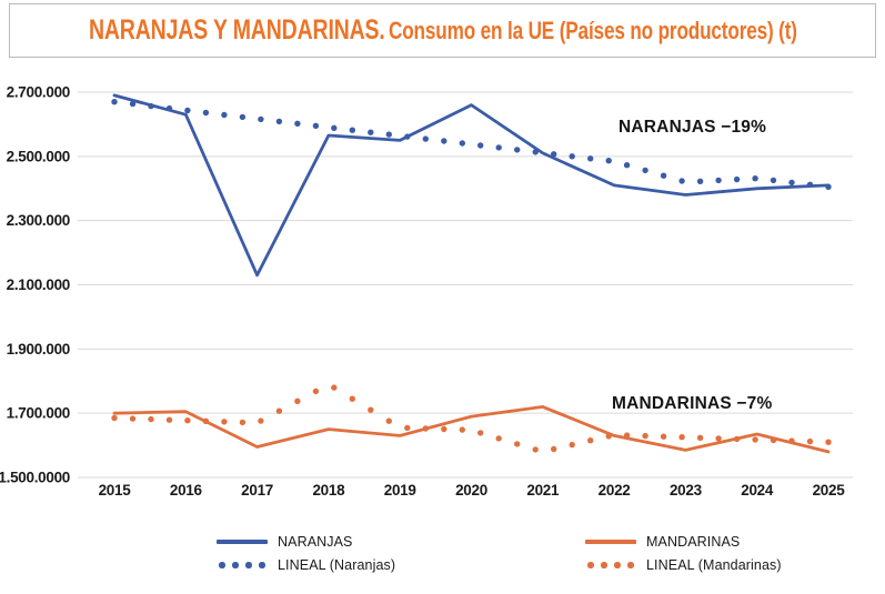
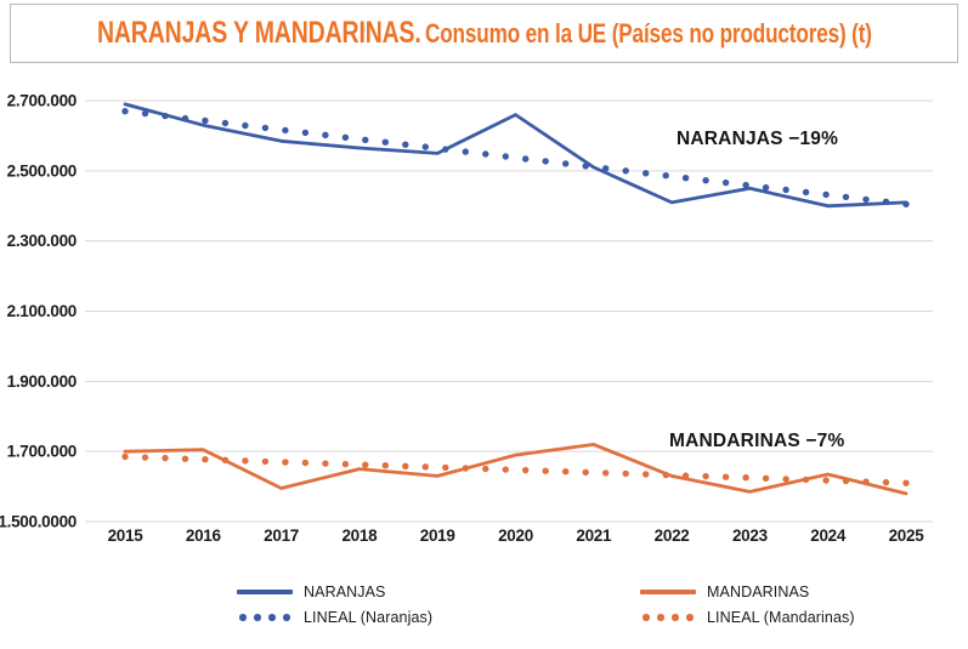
NARANJAS/2017: 2130000 -> 2580000
LINEAL (Mandarinas)/2018: 1790000 -> 1660000
LINEAL (Mandarinas)/2021: 1580000 -> 1640000
NARANJAS/2023: 2380000 -> 2450000
LINEAL (Naranjas)/2023: 2420000 -> 2460000
